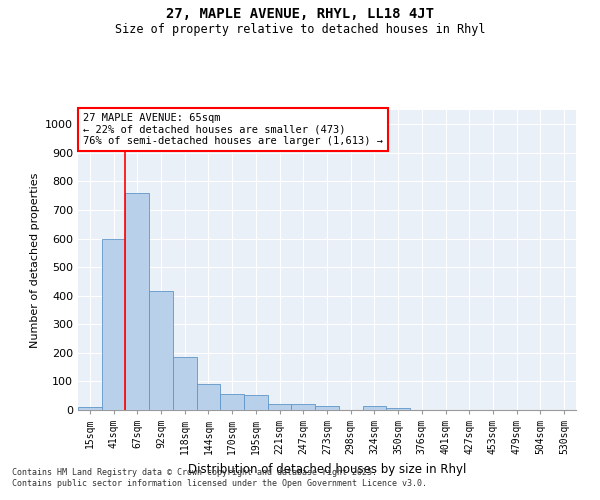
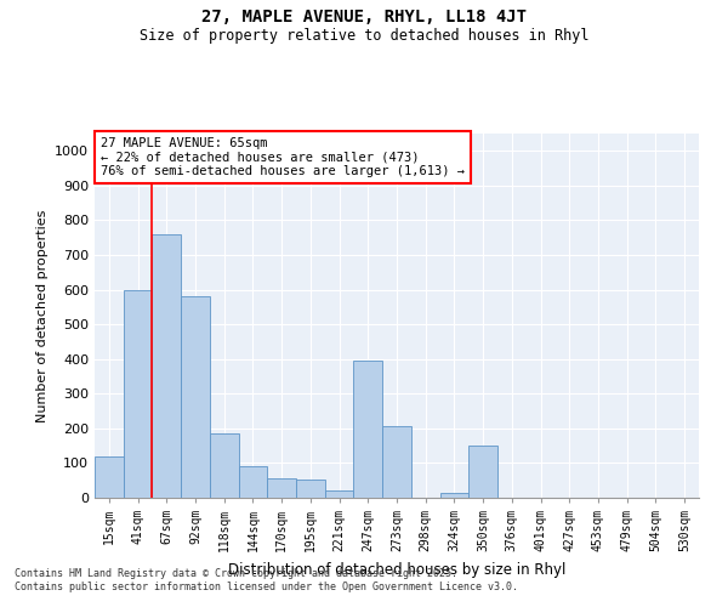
15sqm: 10 -> 120
92sqm: 415 -> 580
247sqm: 20 -> 395
273sqm: 15 -> 205
350sqm: 8 -> 150
